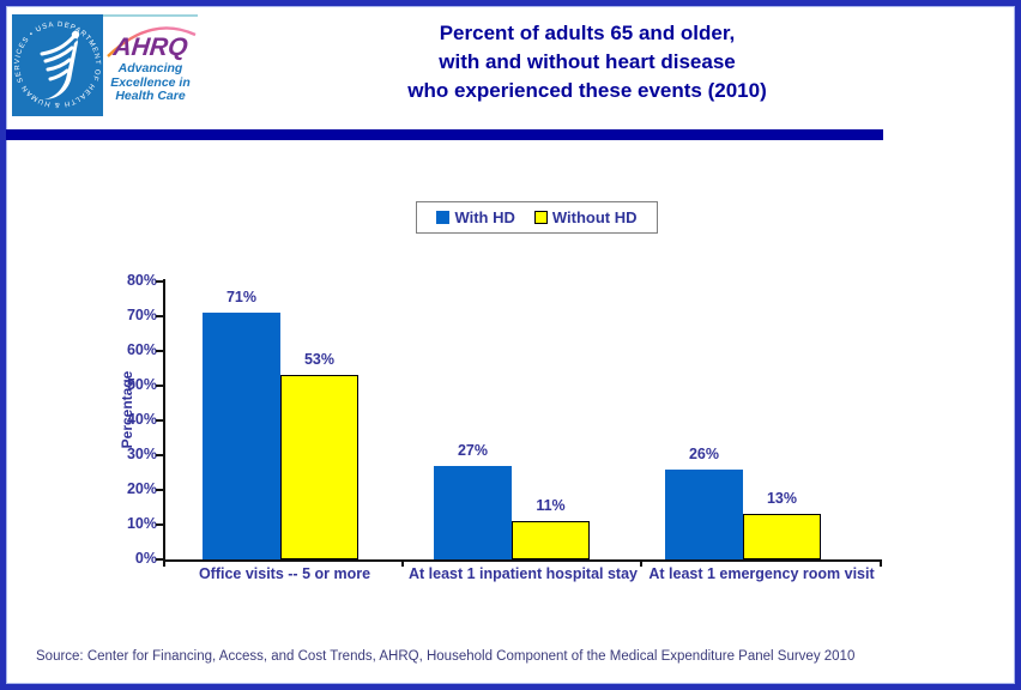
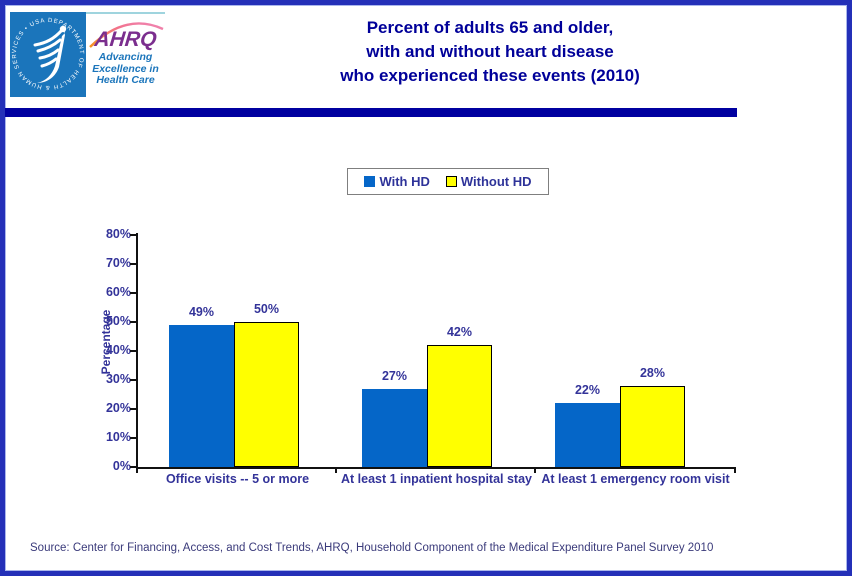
With HD/Office visits -- 5 or more: 71% -> 49%
Without HD/Office visits -- 5 or more: 53% -> 50%
Without HD/At least 1 inpatient hospital stay: 11% -> 42%
With HD/At least 1 emergency room visit: 26% -> 22%
Without HD/At least 1 emergency room visit: 13% -> 28%
